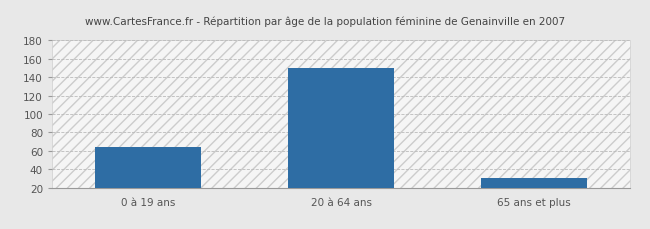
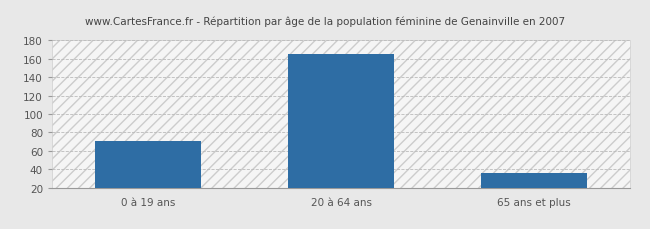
0 à 19 ans: 64 -> 71
20 à 64 ans: 150 -> 165
65 ans et plus: 30 -> 36
